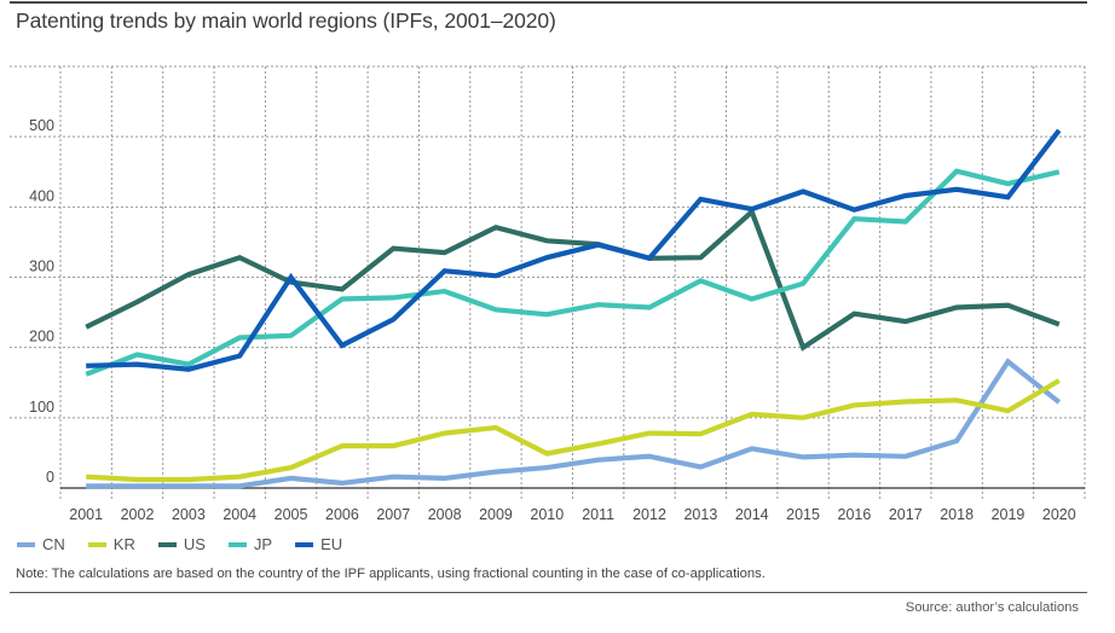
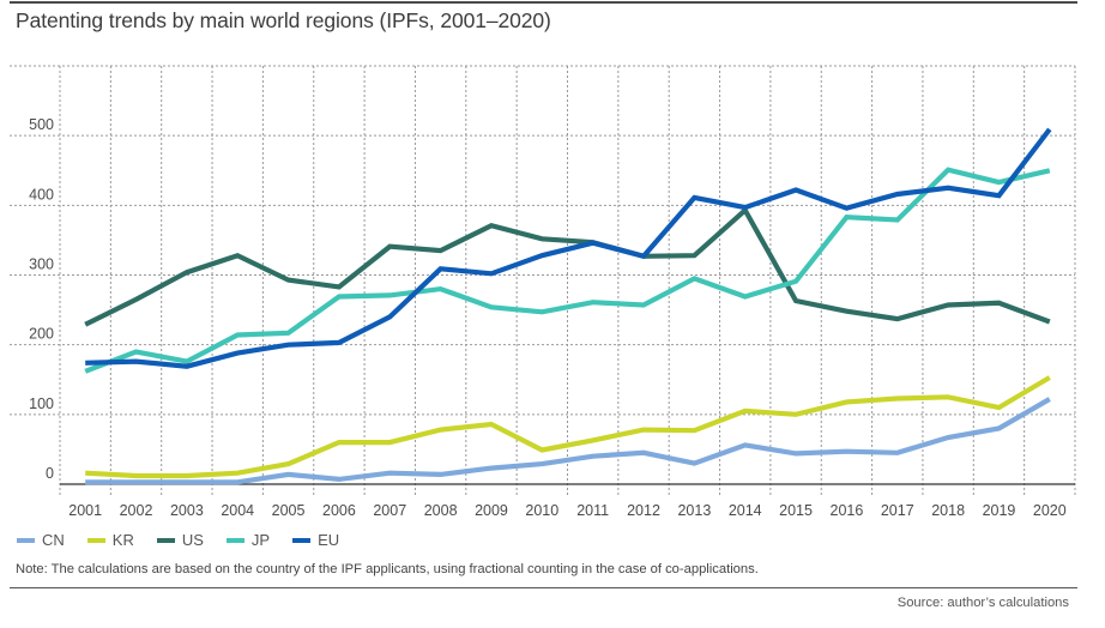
EU/2005: 300 -> 200
US/2015: 200 -> 260
CN/2019: 180 -> 80
